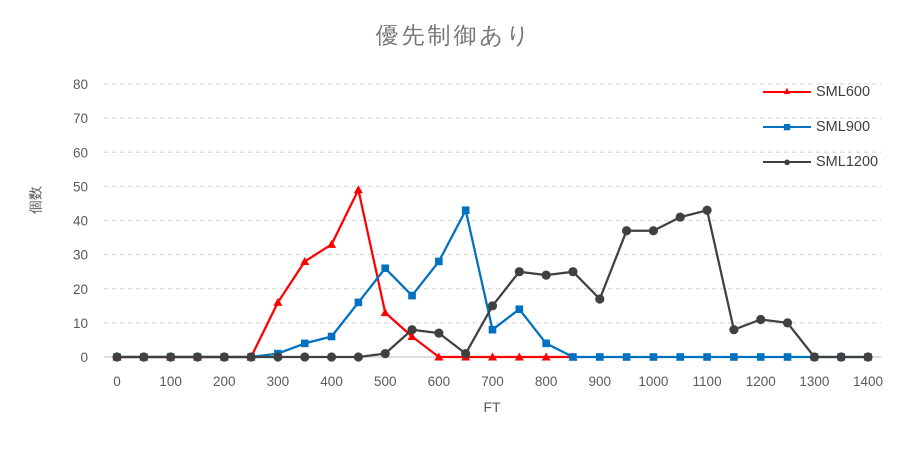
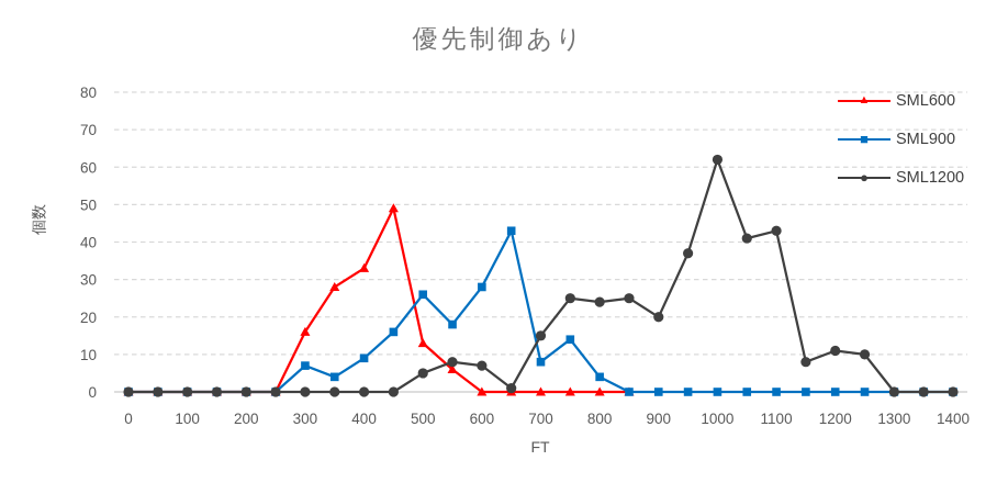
SML900/300: 1 -> 7
SML900/400: 6 -> 9
SML1200/500: 1 -> 5
SML1200/900: 17 -> 20
SML1200/1000: 37 -> 62
